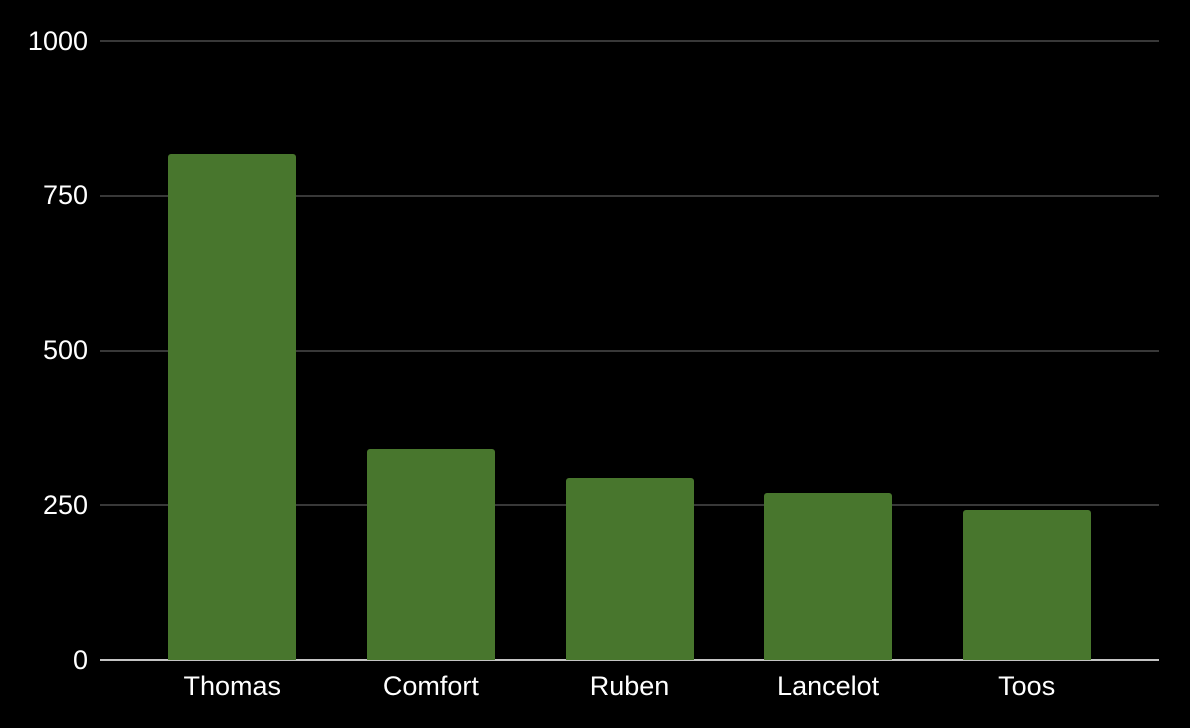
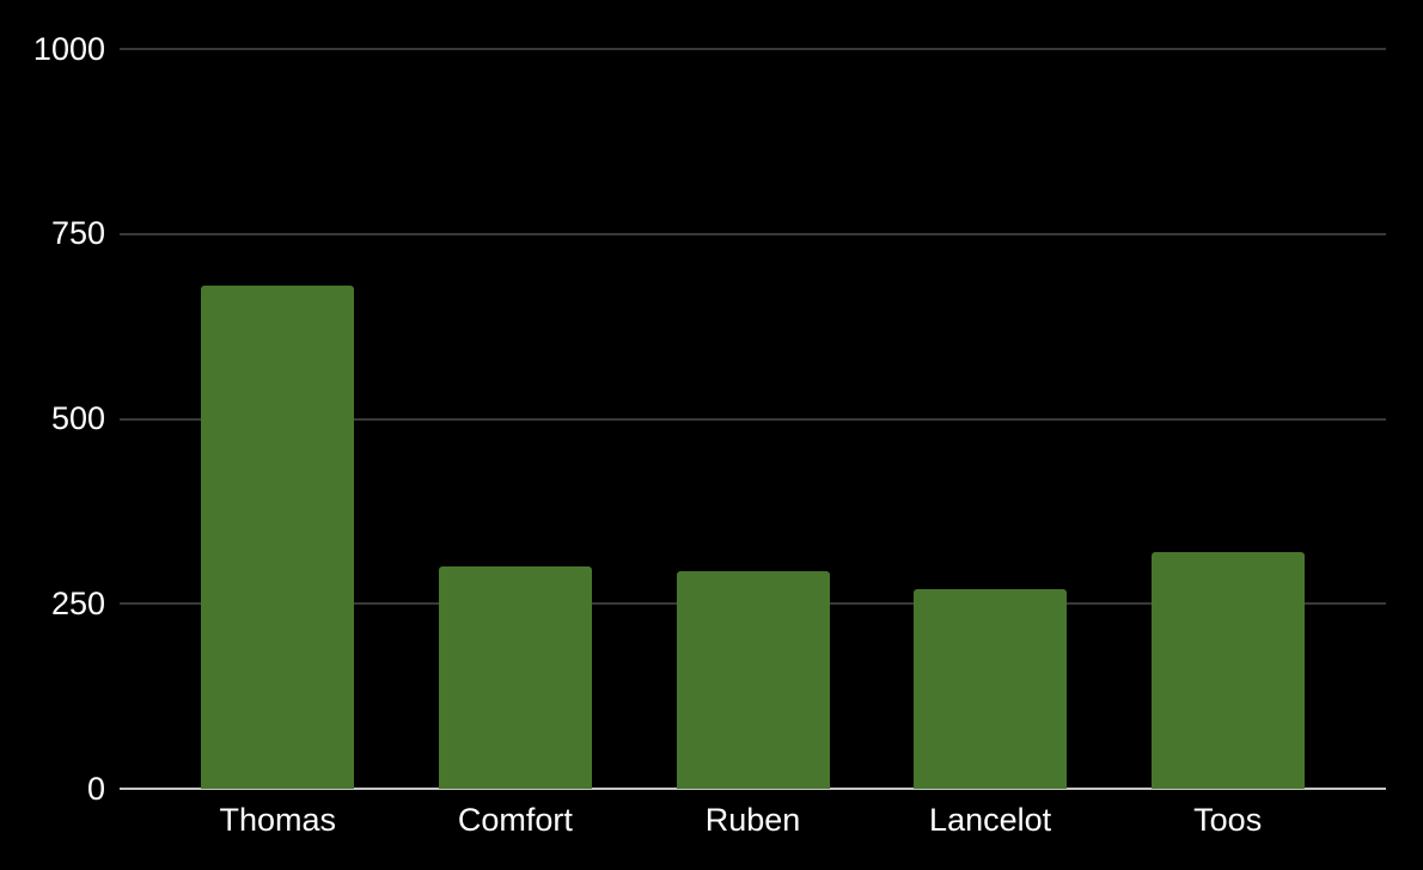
Thomas: 820 -> 680
Comfort: 340 -> 300
Toos: 240 -> 320
